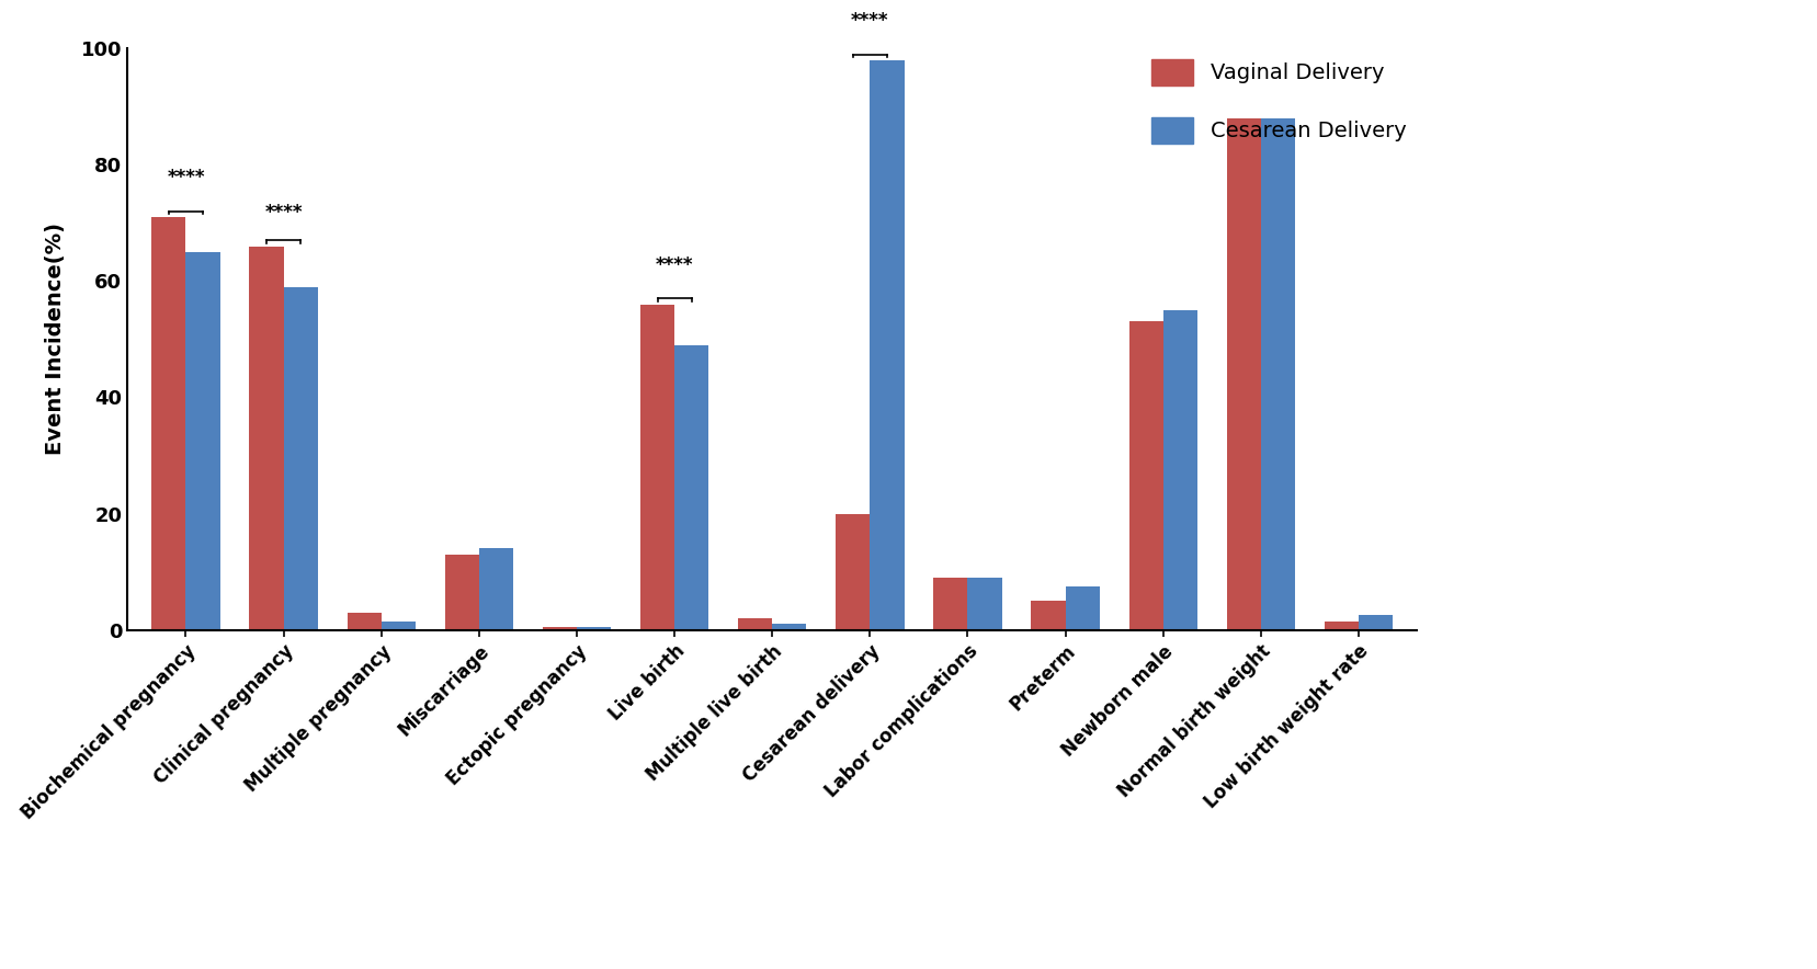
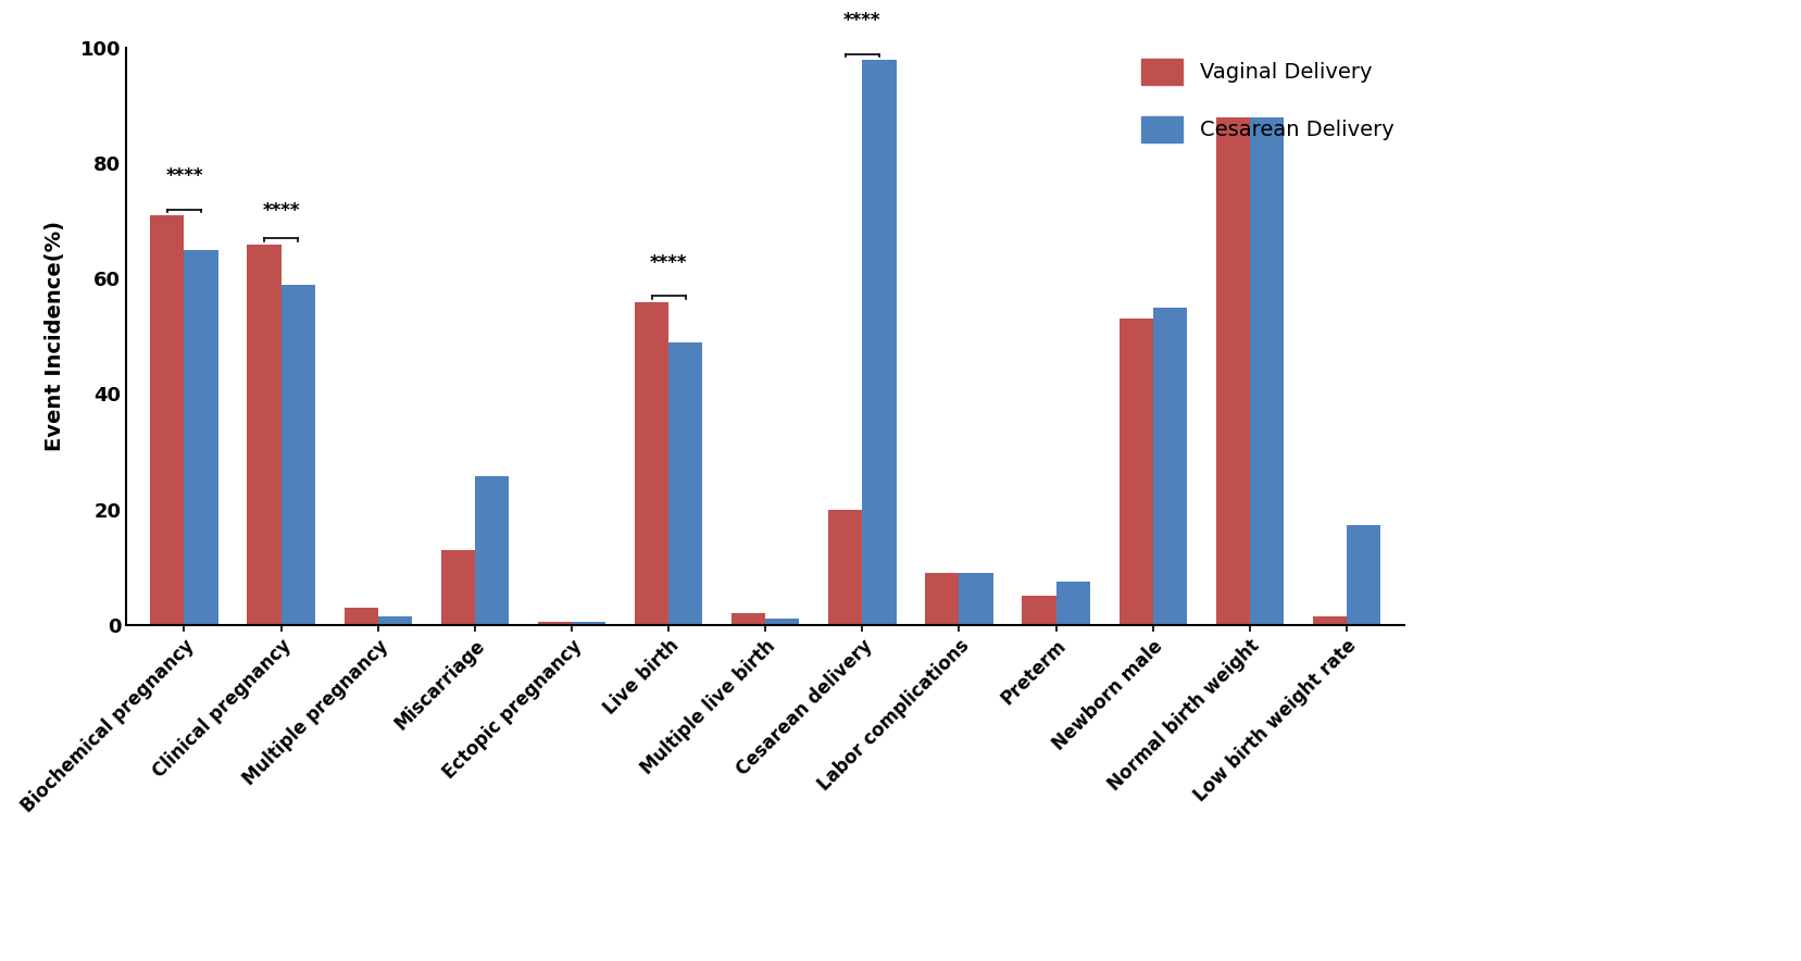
Cesarean Delivery/Miscarriage: 14.0 -> 25.8
Cesarean Delivery/Low birth weight rate: 2.5 -> 17.2
